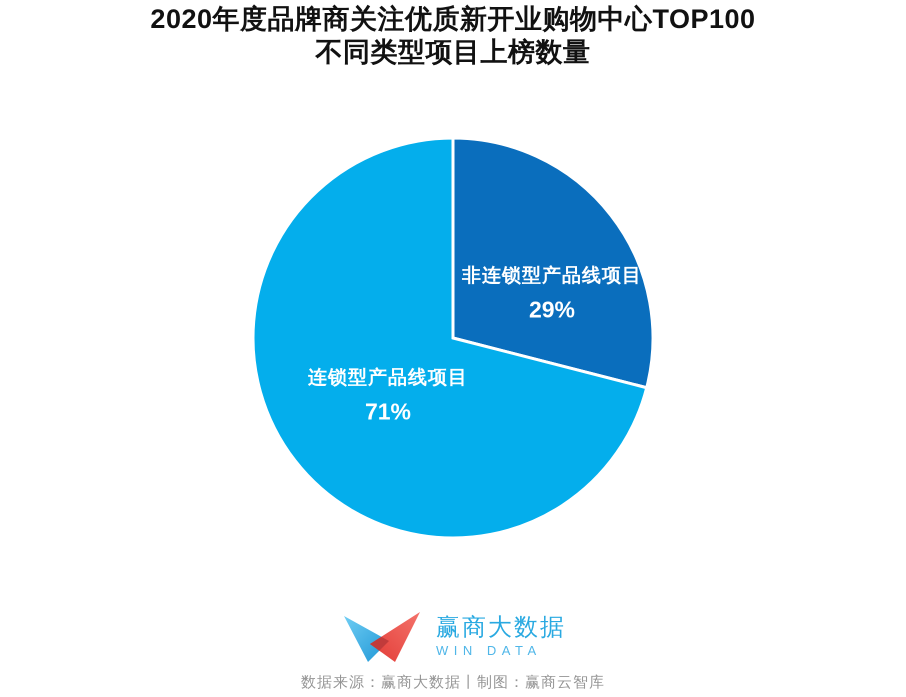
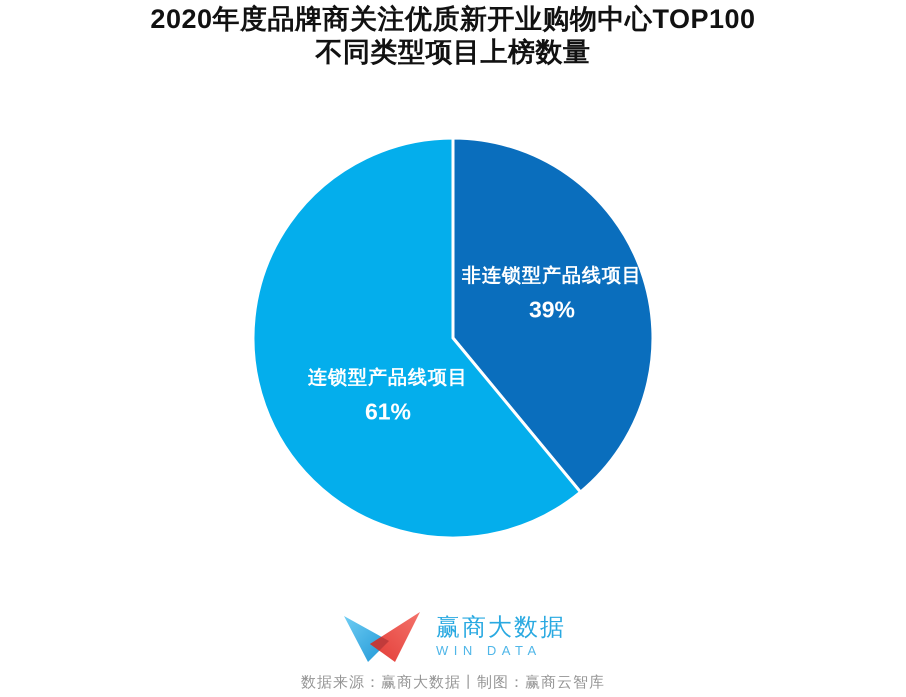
非连锁型产品线项目: 29% -> 39%
连锁型产品线项目: 71% -> 61%
